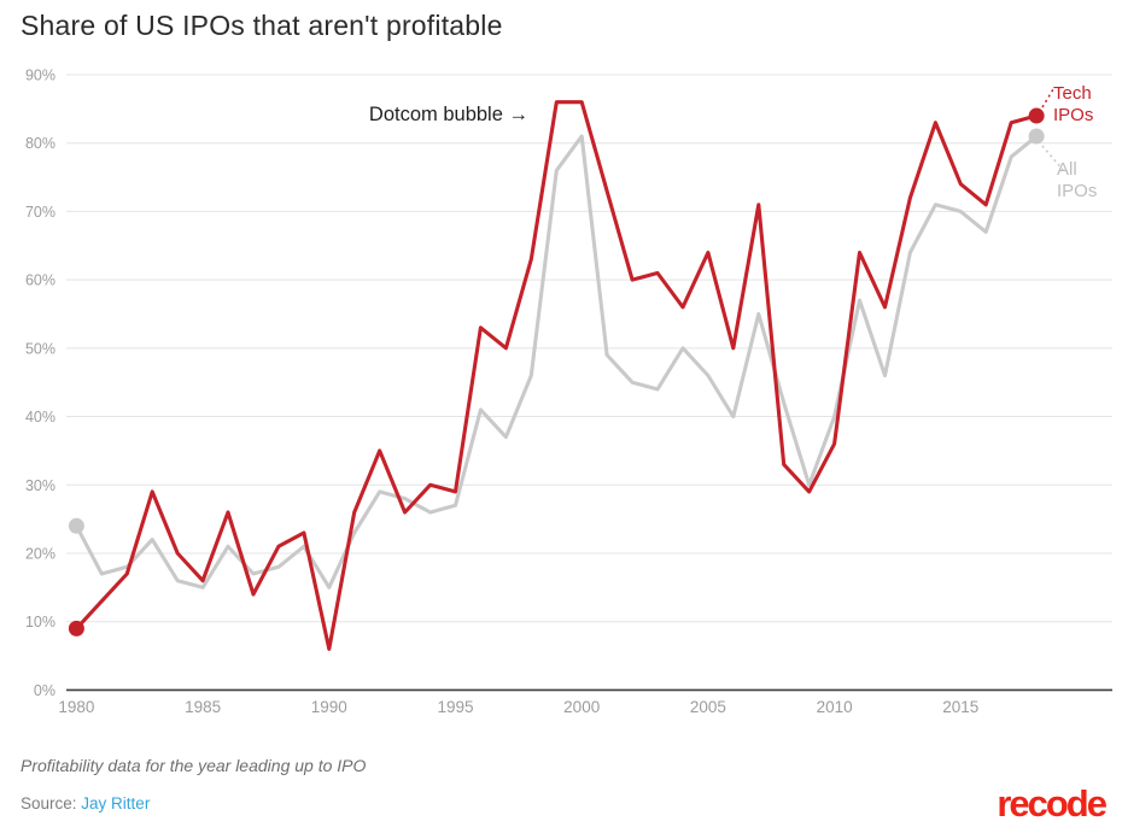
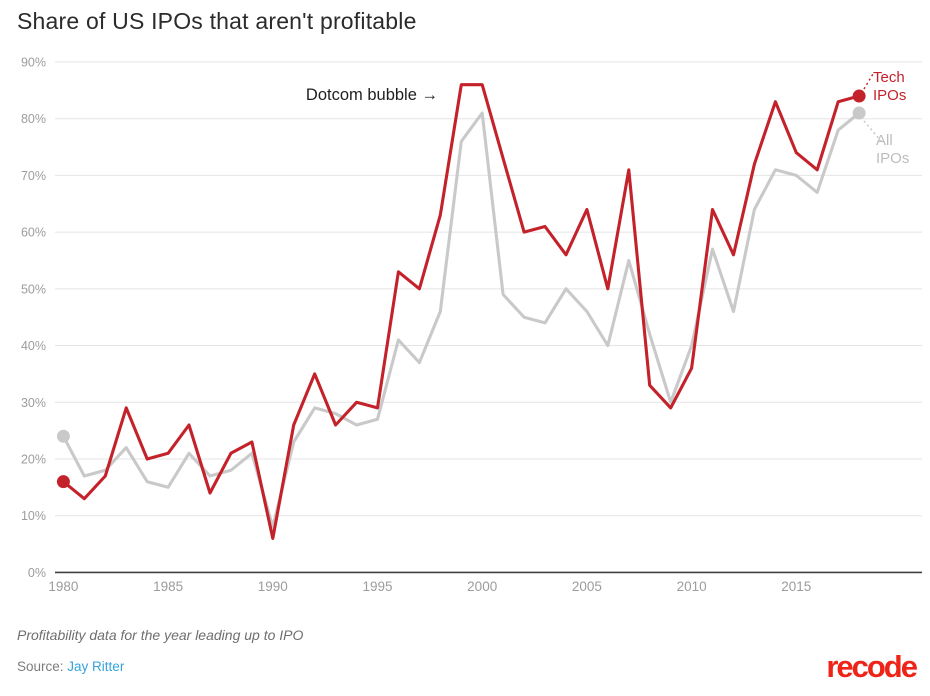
Tech IPOs/1980: 9% -> 16%
Tech IPOs/1985: 16% -> 21%
All IPOs/1990: 15% -> 8%
